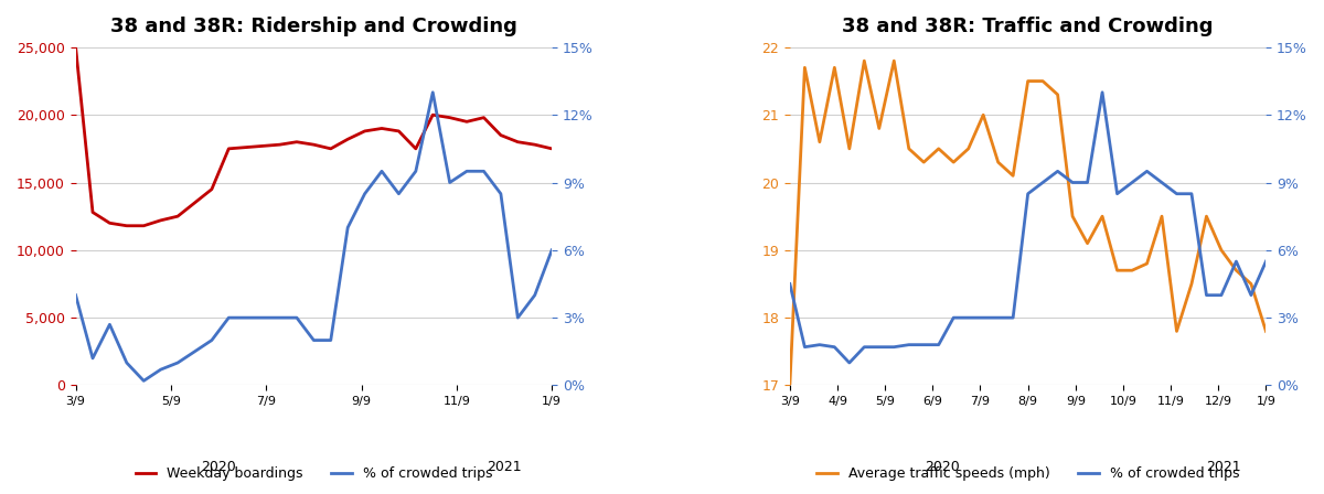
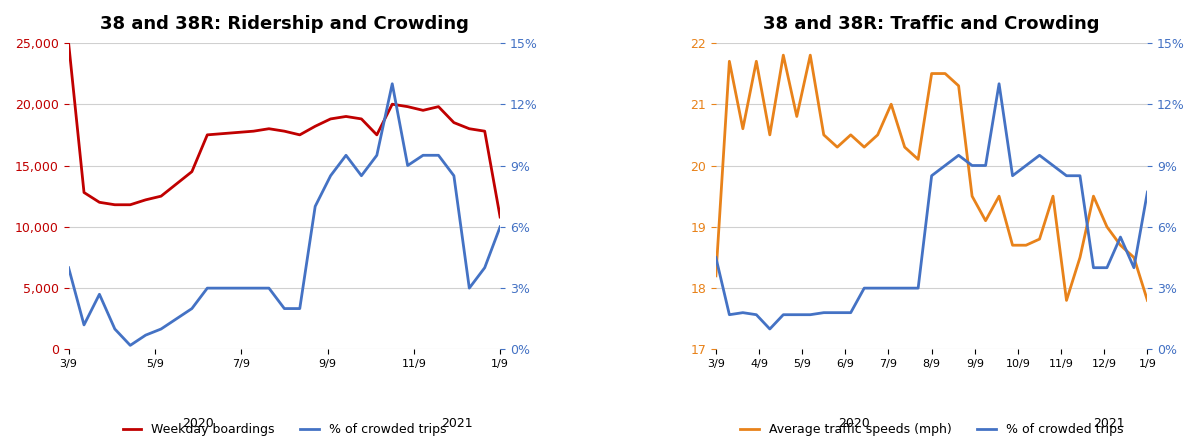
38 and 38R: Ridership and Crowding/Weekday boardings/1/9: 17,500 -> 10,800
38 and 38R: Traffic and Crowding/Average traffic speeds (mph)/3/9: 17.0 -> 18.2
38 and 38R: Traffic and Crowding/% of crowded trips/1/9: 5.5% -> 7.7%
